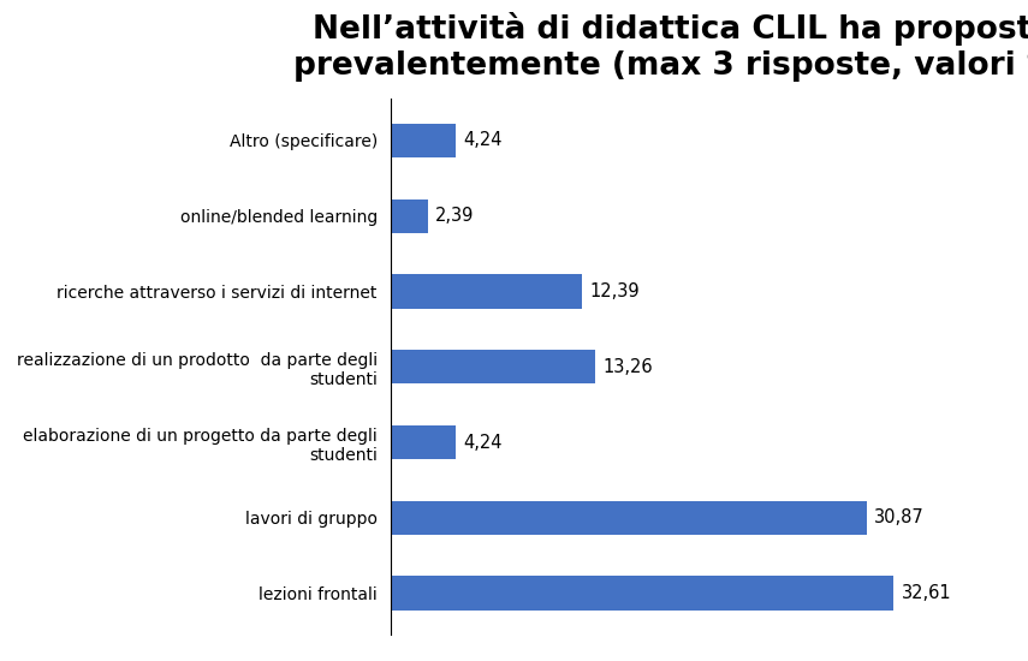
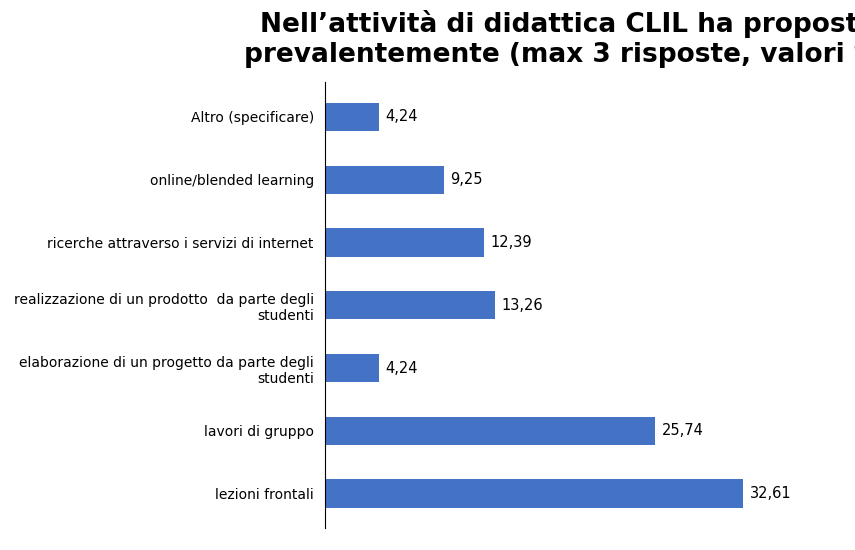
online/blended learning: 2,39 -> 9,25
lavori di gruppo: 30,87 -> 25,74
